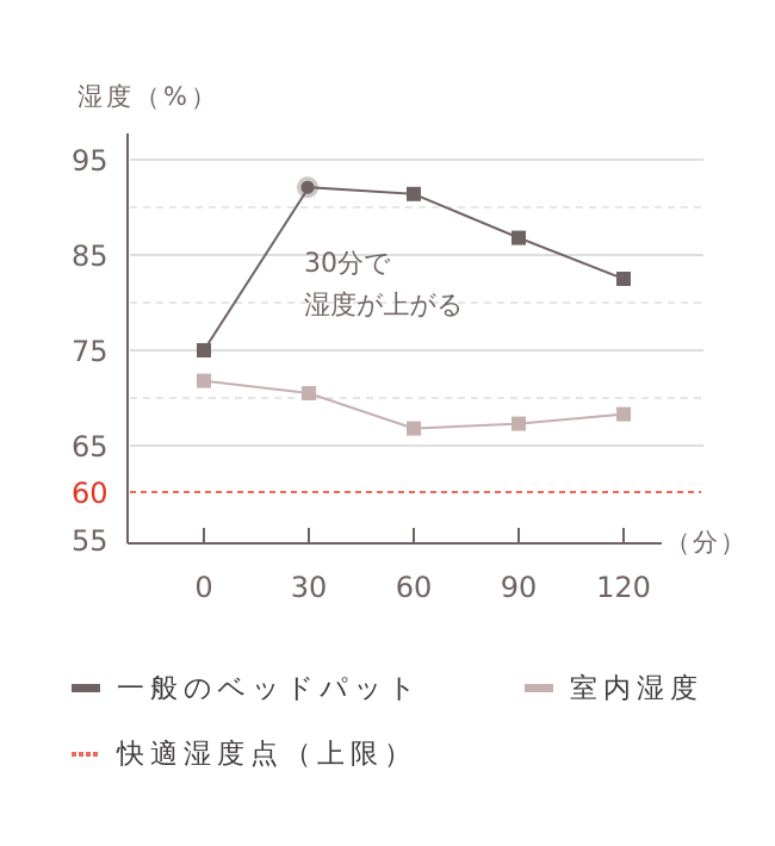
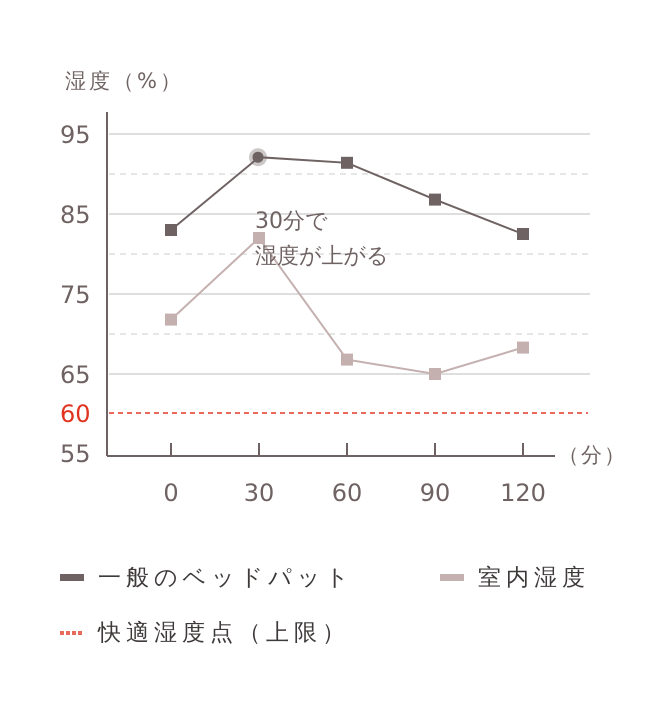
一般のベッドパット/0: 75 -> 83
室内湿度/30: 70 -> 82
室内湿度/90: 67 -> 65
